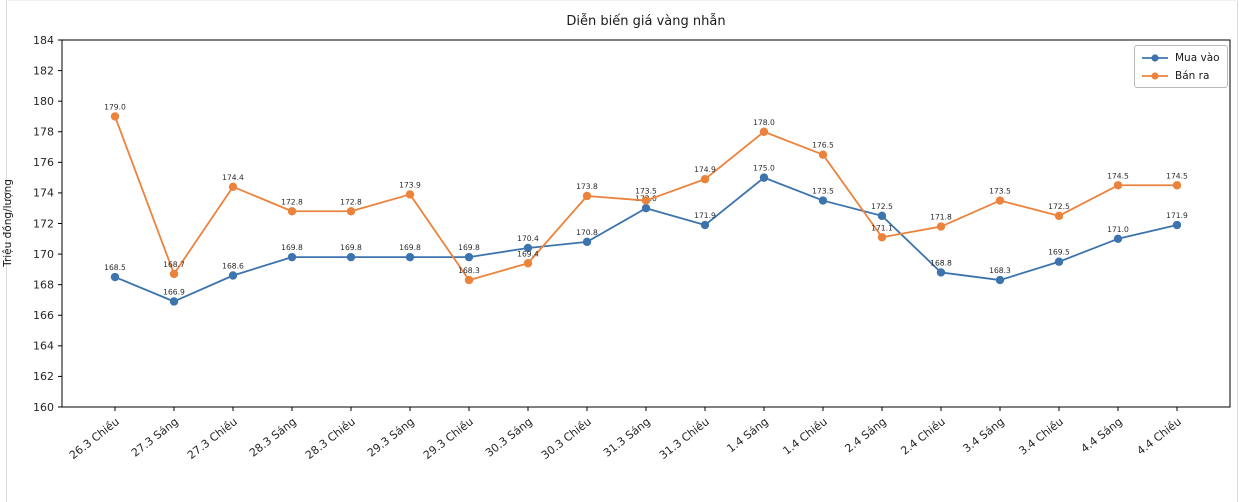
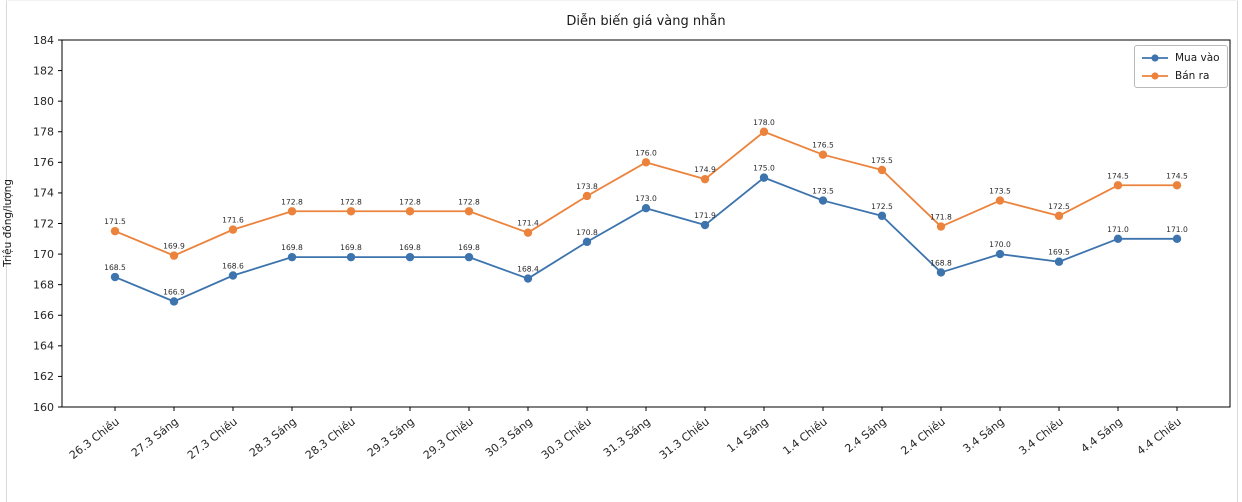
Bán ra/26.3 Chiều: 179.0 -> 171.5
Bán ra/27.3 Sáng: 168.7 -> 169.9
Bán ra/27.3 Chiều: 174.4 -> 171.6
Bán ra/29.3 Sáng: 173.9 -> 172.8
Bán ra/29.3 Chiều: 168.3 -> 172.8
Mua vào/30.3 Sáng: 170.4 -> 168.4
Bán ra/30.3 Sáng: 169.4 -> 171.4
Bán ra/31.3 Sáng: 173.5 -> 176.0
Bán ra/2.4 Sáng: 171.1 -> 175.5
Mua vào/3.4 Sáng: 168.3 -> 170.0
Mua vào/4.4 Chiều: 171.9 -> 171.0
